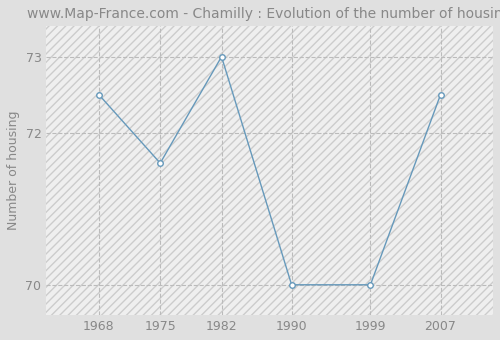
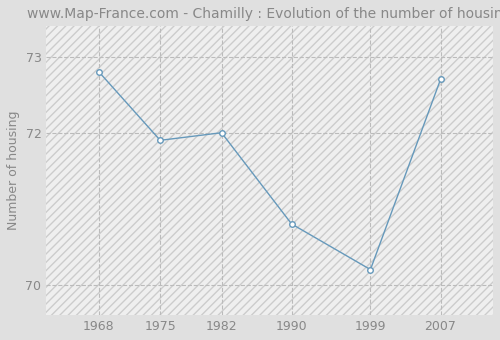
1968: 72.5 -> 72.8
1975: 71.6 -> 71.9
1982: 73.0 -> 72.0
1990: 70.0 -> 70.8
1999: 70.0 -> 70.2
2007: 72.5 -> 72.7
